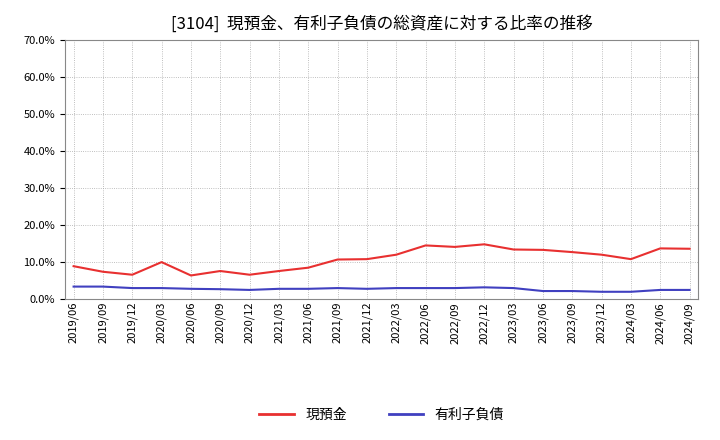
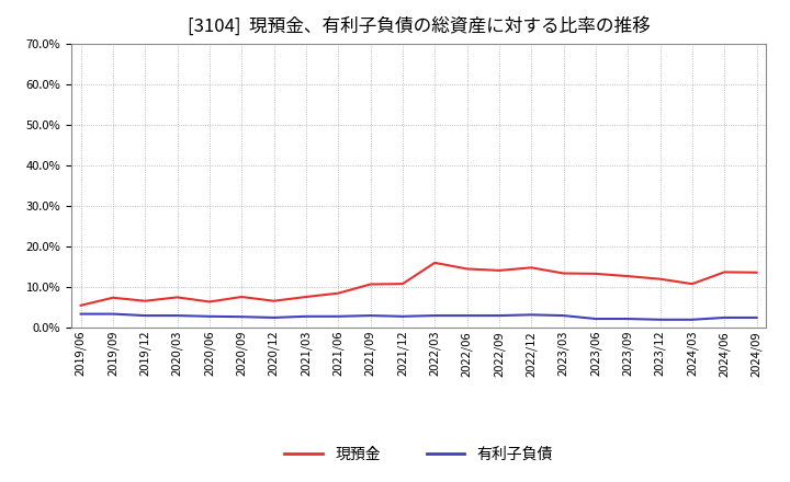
現預金/2019/06: 8.9% -> 5.5%
現預金/2020/03: 10.0% -> 7.5%
現預金/2022/03: 12.0% -> 16.0%
